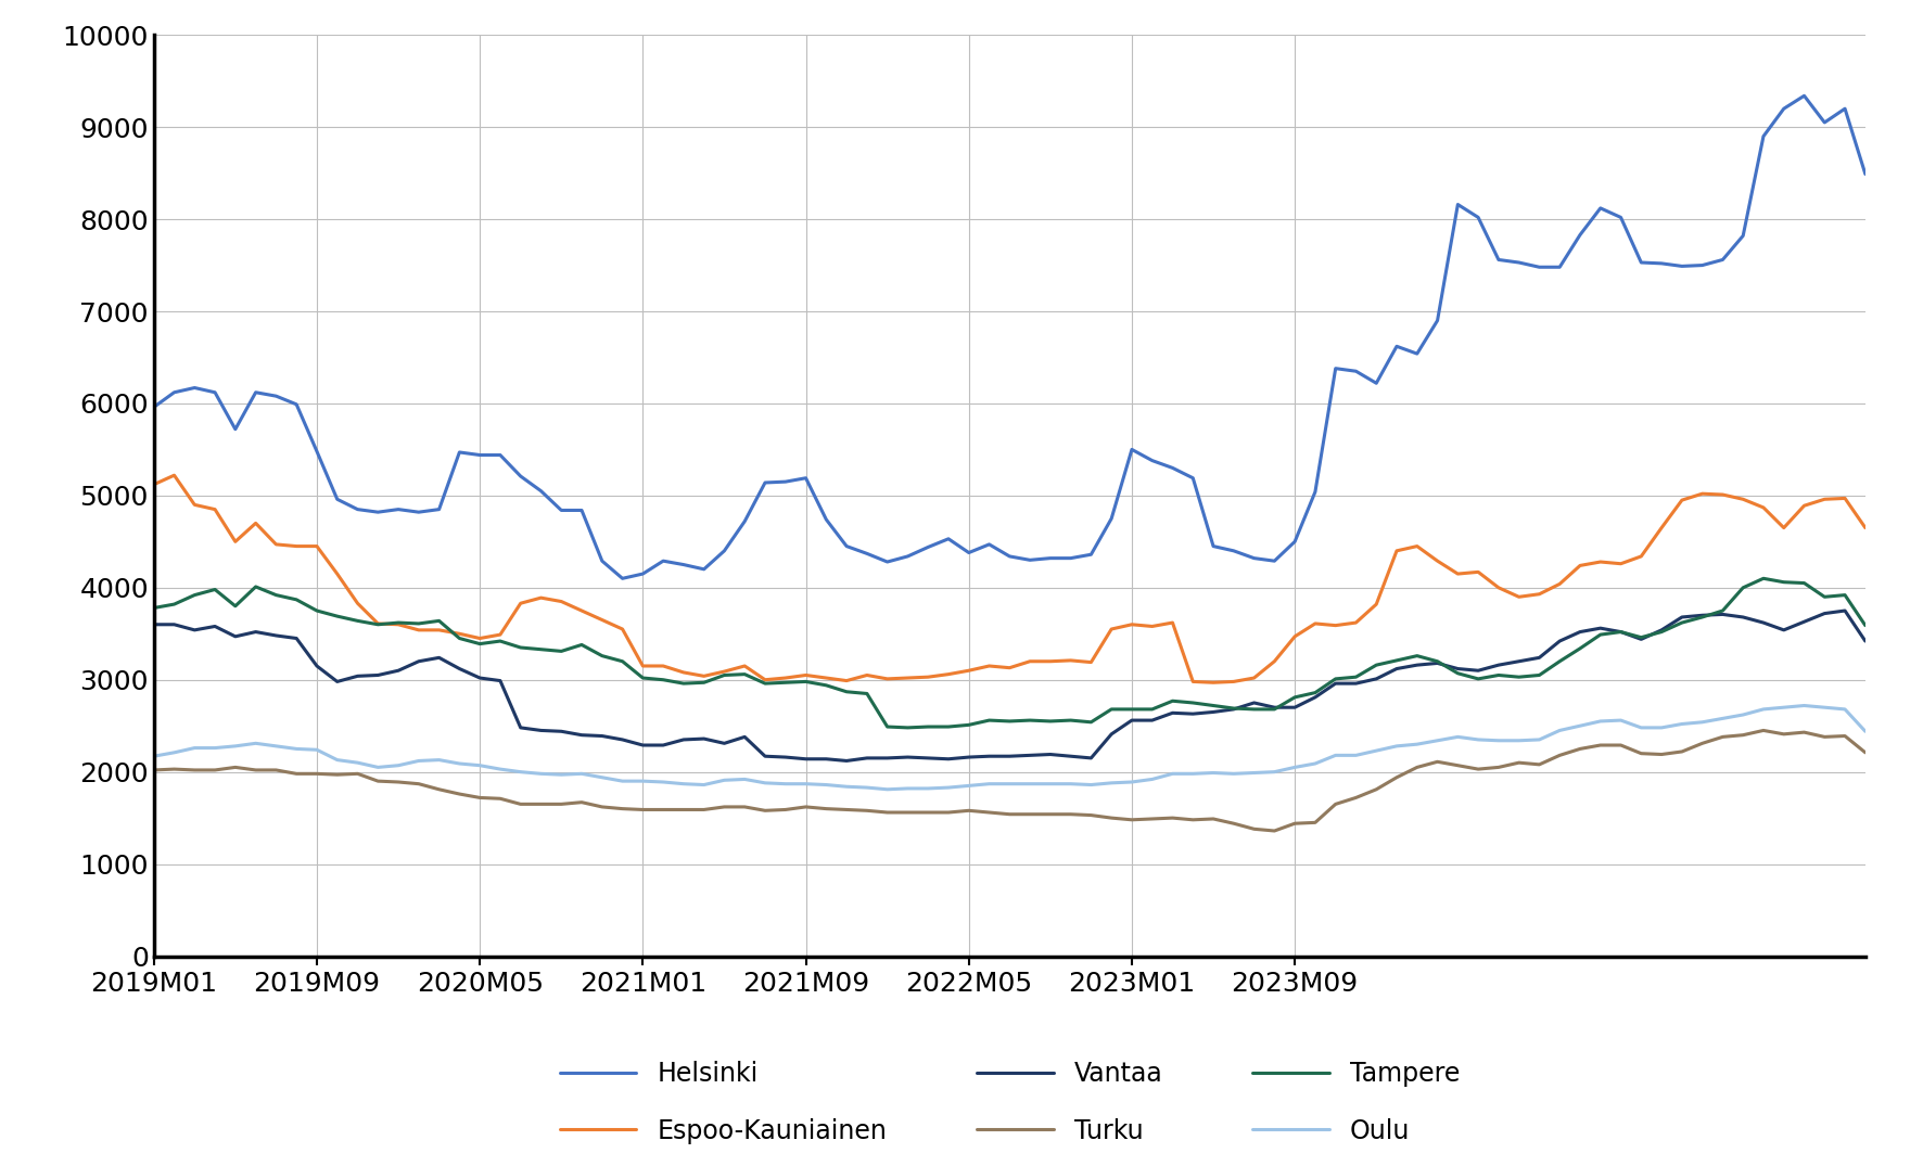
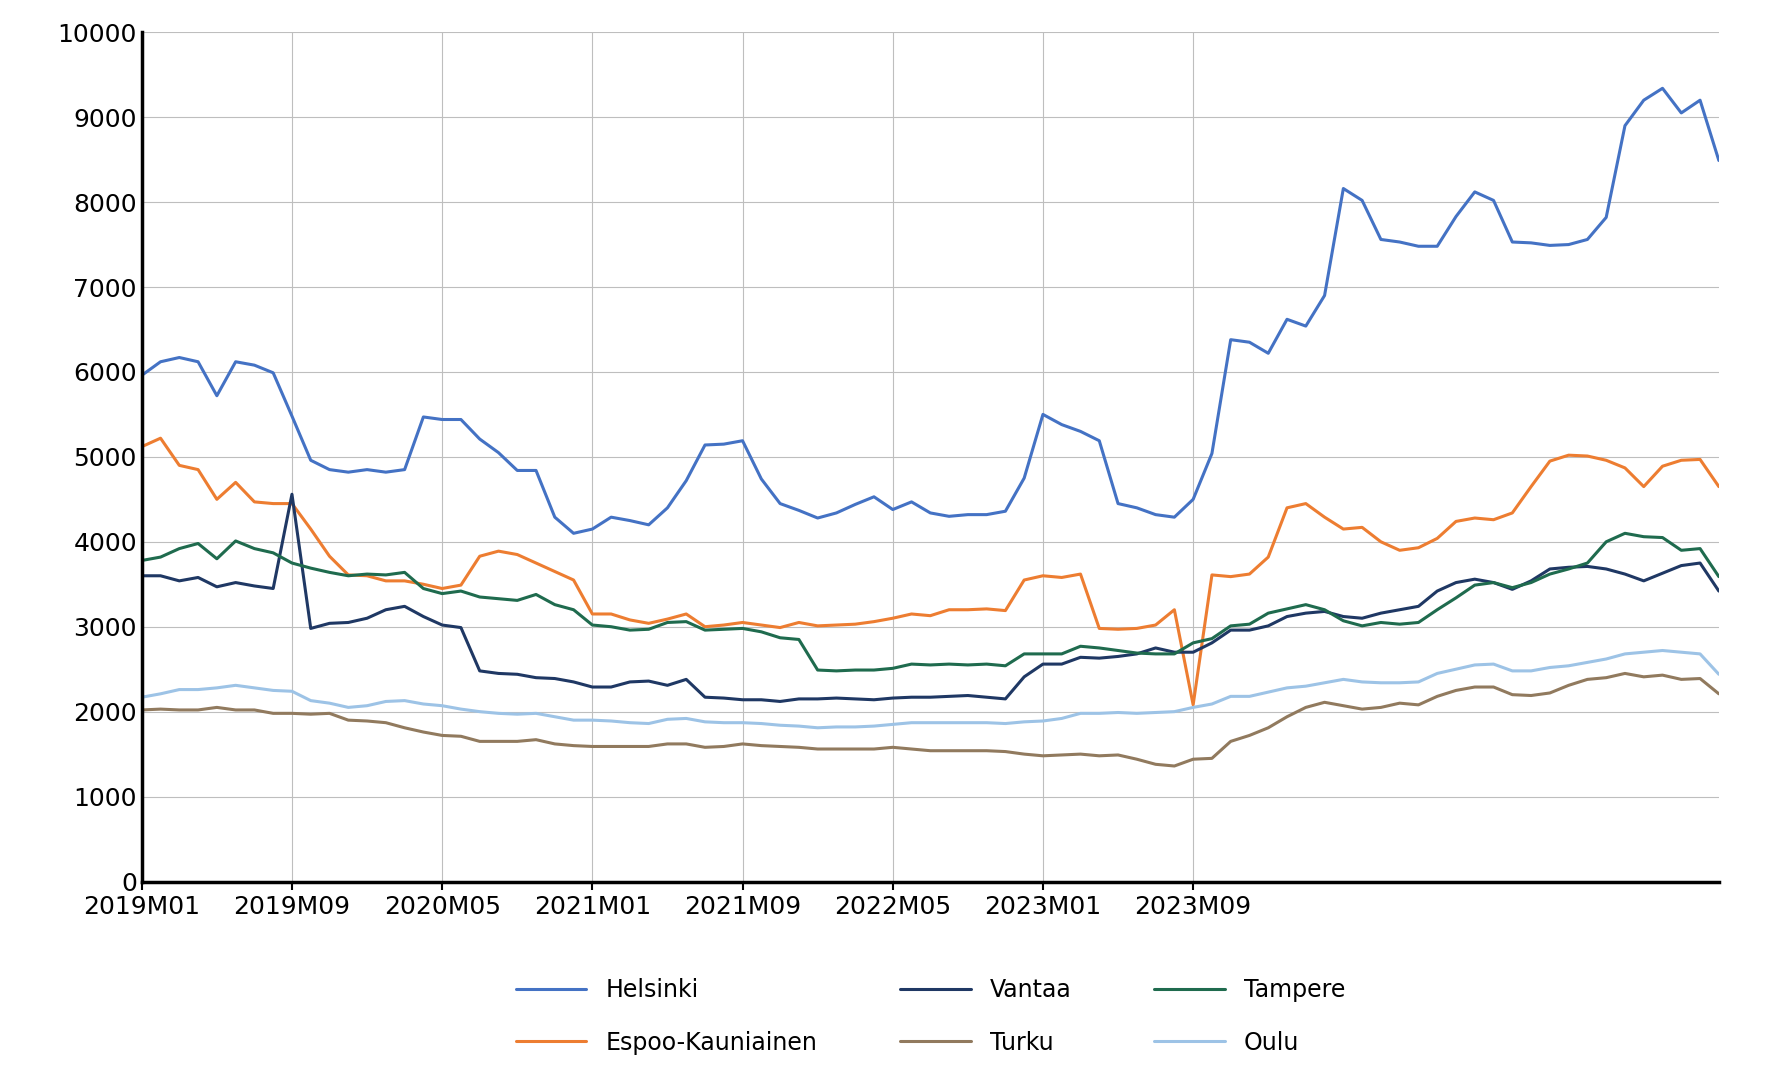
Vantaa/2019M09: 3150 -> 4560
Espoo-Kauniainen/2023M09: 3470 -> 2080
